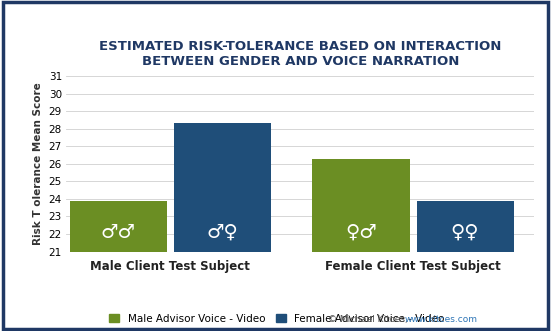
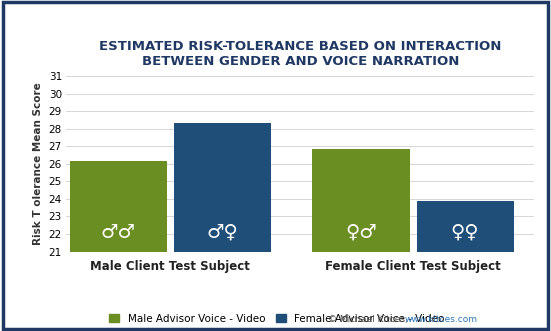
Male Advisor Voice - Video/Male Client Test Subject: 23.9 -> 26.1
Male Advisor Voice - Video/Female Client Test Subject: 26.3 -> 26.9
